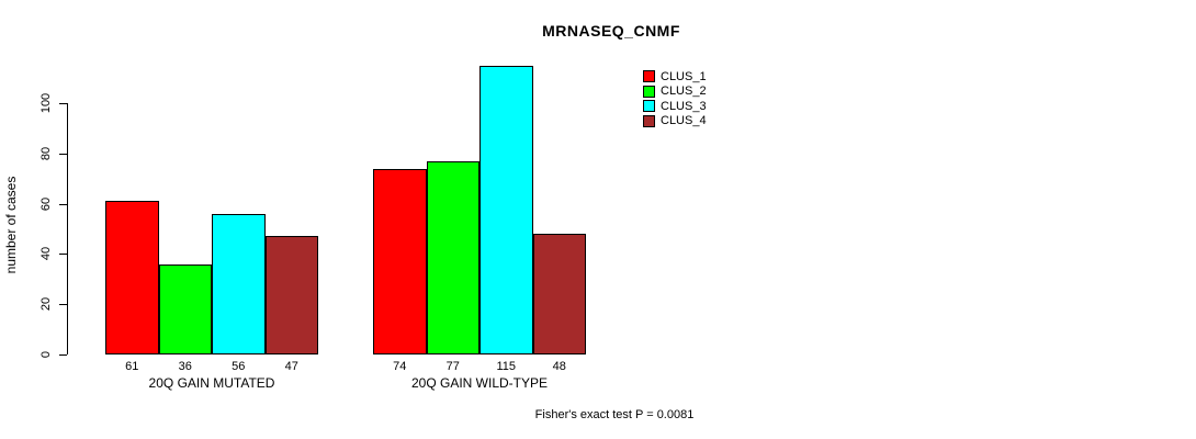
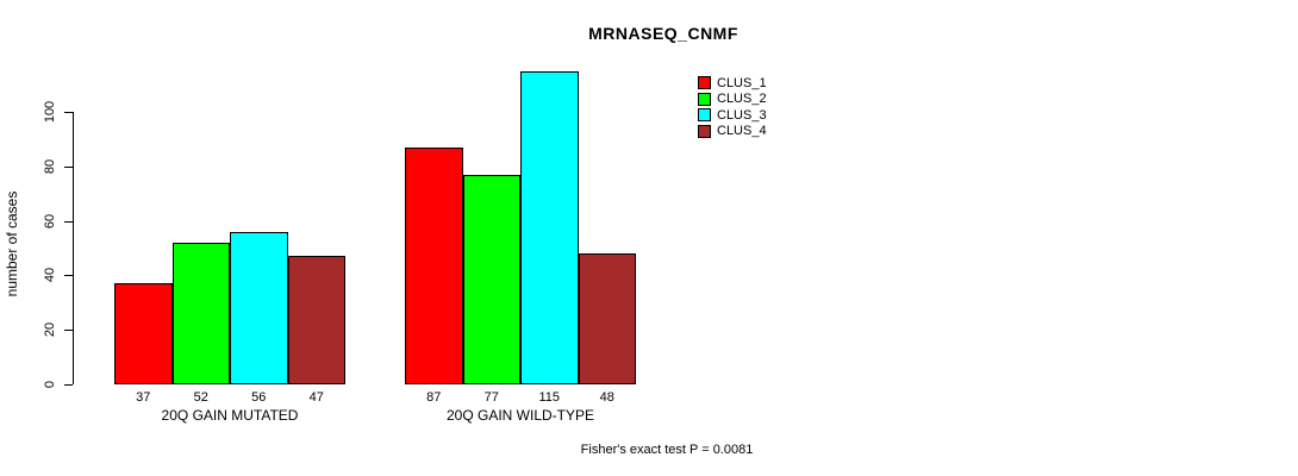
CLUS_1/20Q GAIN MUTATED: 61 -> 37
CLUS_2/20Q GAIN MUTATED: 36 -> 52
CLUS_1/20Q GAIN WILD-TYPE: 74 -> 87
